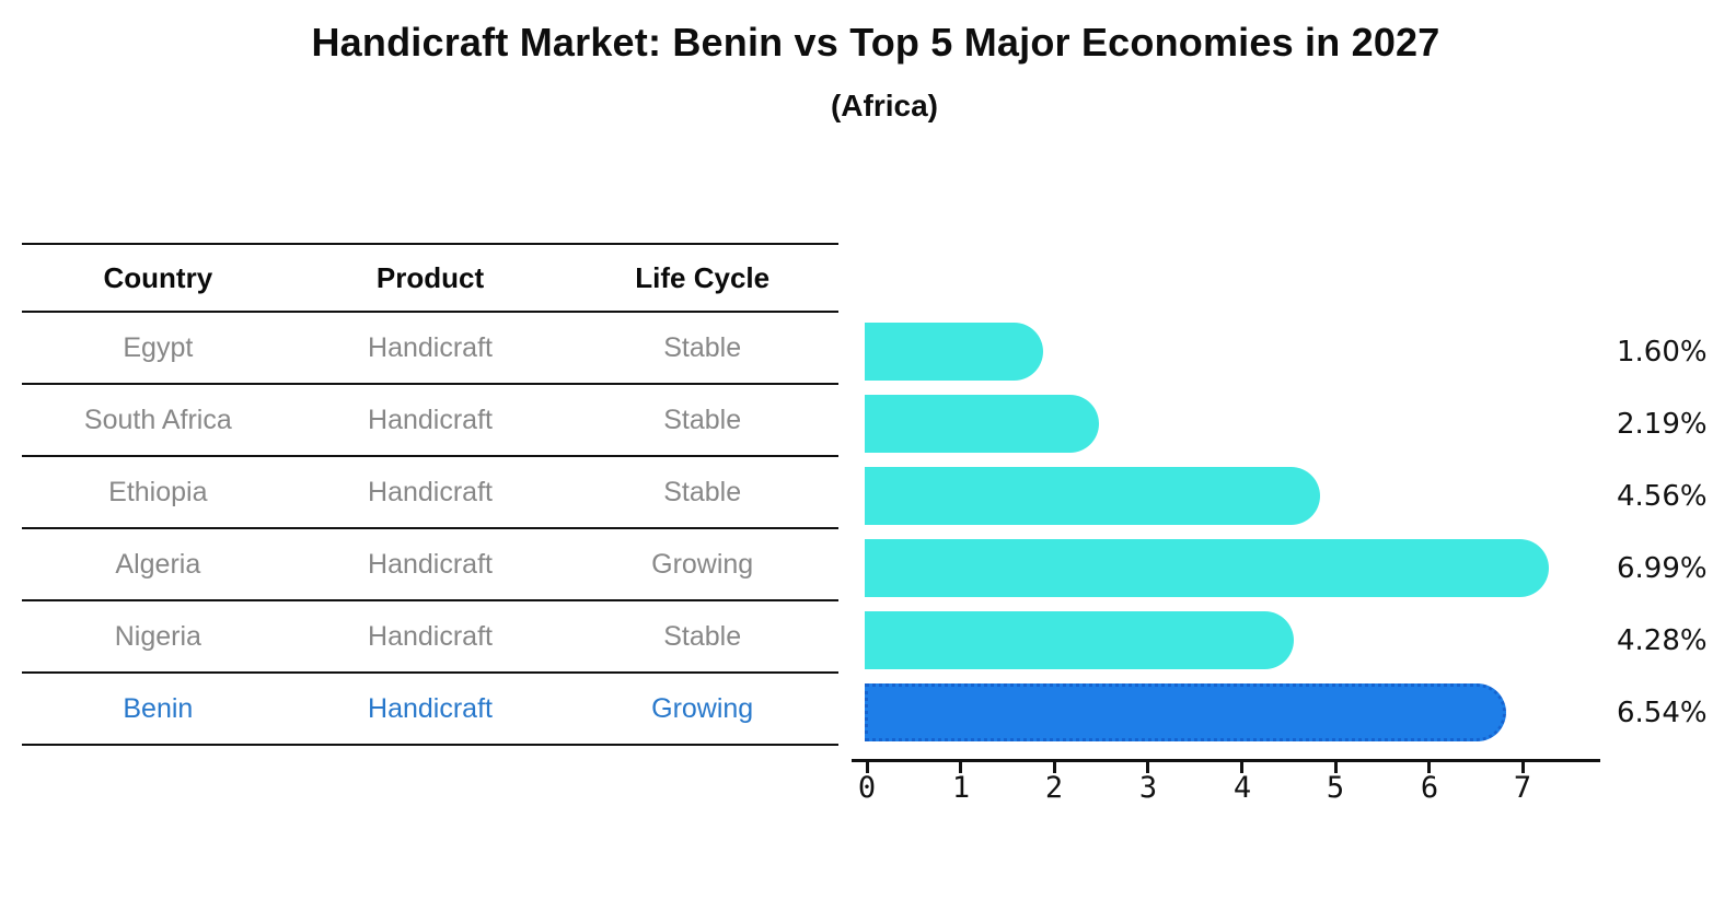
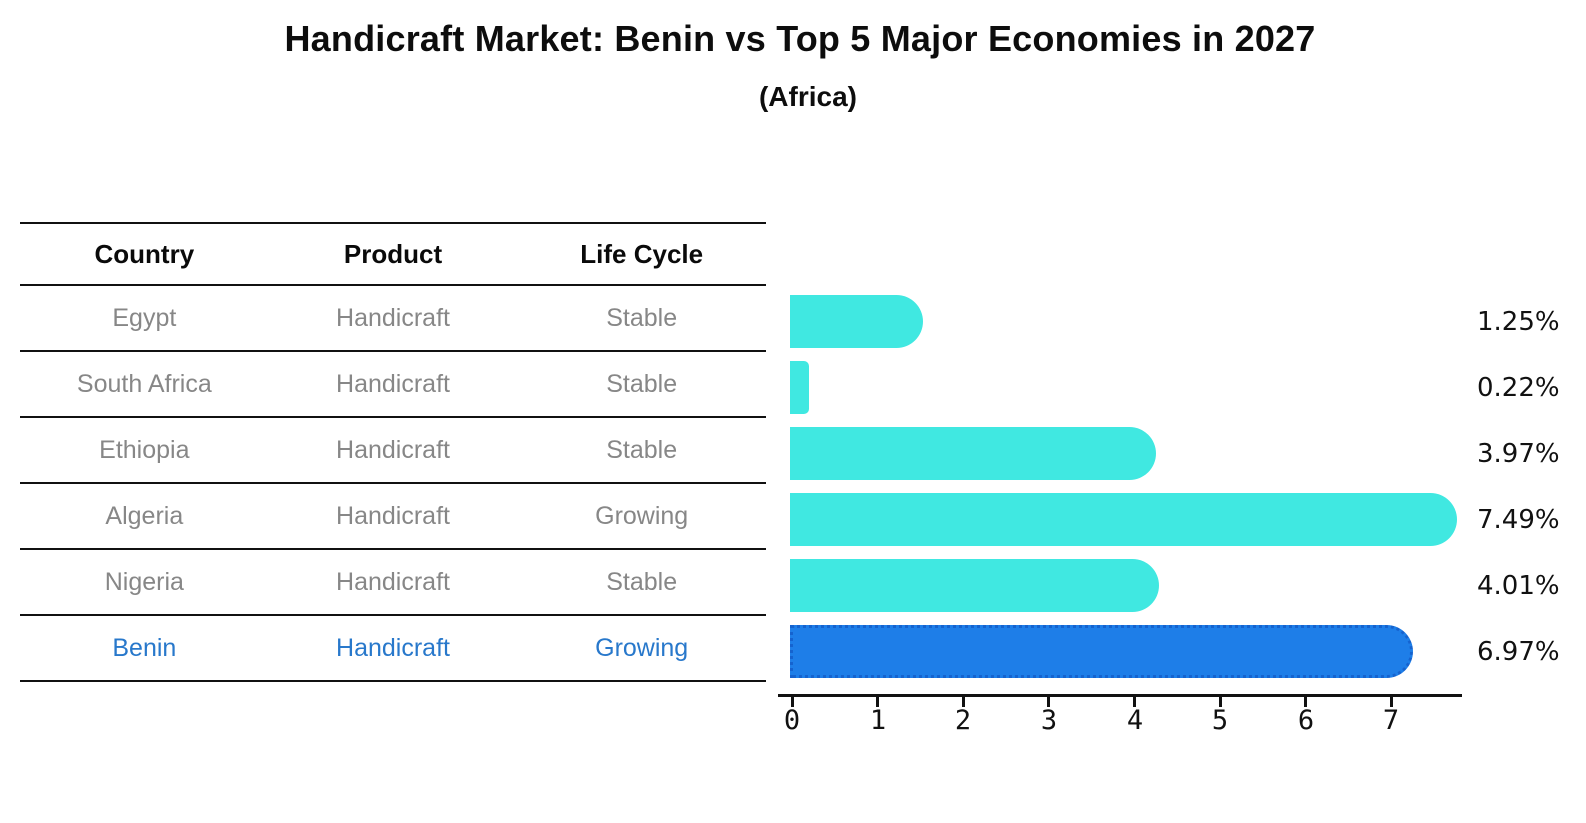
Egypt: 1.60% -> 1.25%
South Africa: 2.19% -> 0.22%
Ethiopia: 4.56% -> 3.97%
Algeria: 6.99% -> 7.49%
Nigeria: 4.28% -> 4.01%
Benin: 6.54% -> 6.97%
